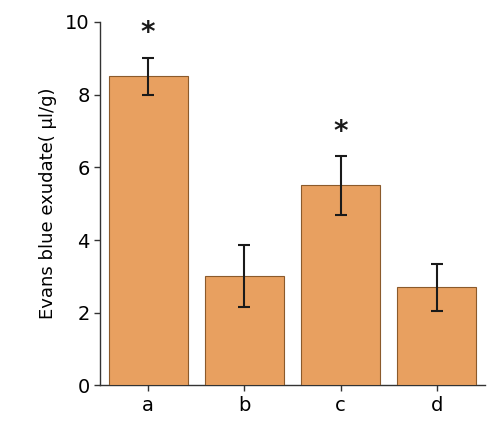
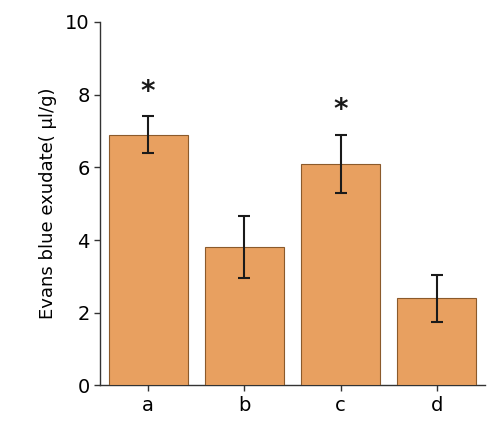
a: 8.5 -> 6.9
b: 3.0 -> 3.8
c: 5.5 -> 6.1
d: 2.7 -> 2.4
